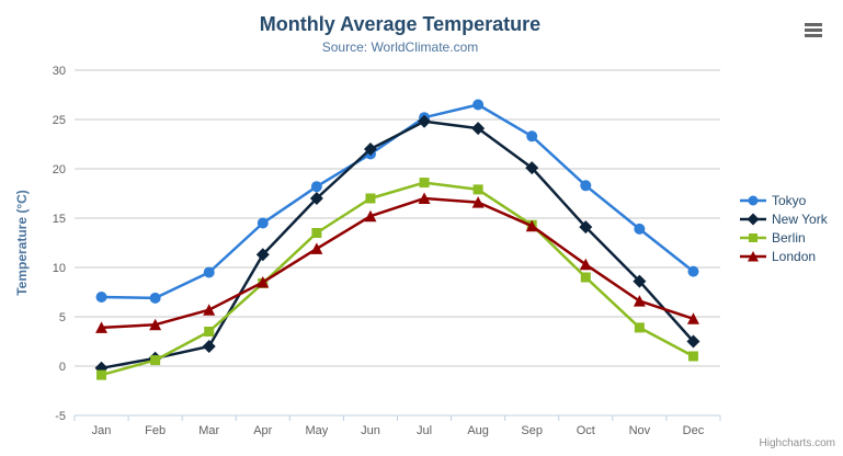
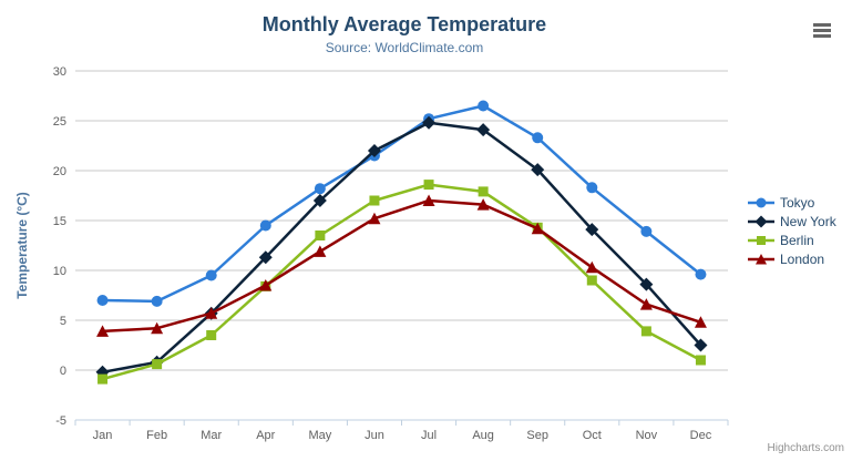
New York/Mar: 2 -> 6
